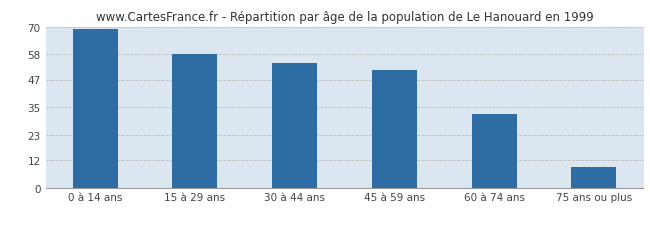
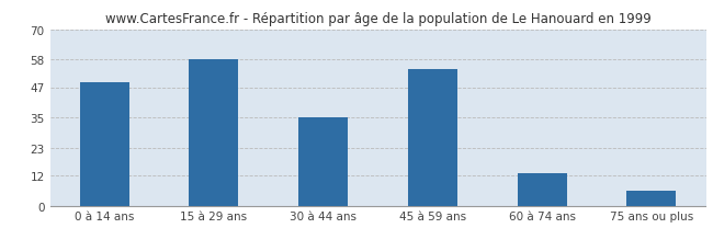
0 à 14 ans: 69 -> 49
30 à 44 ans: 54 -> 35
45 à 59 ans: 51 -> 54
60 à 74 ans: 32 -> 13
75 ans ou plus: 9 -> 6
